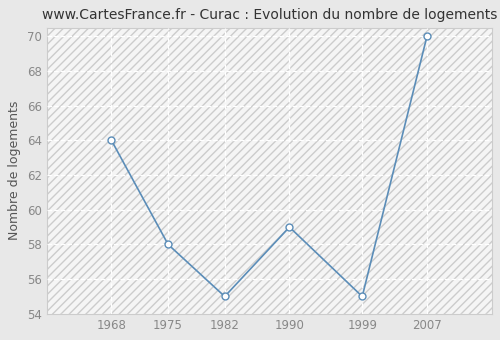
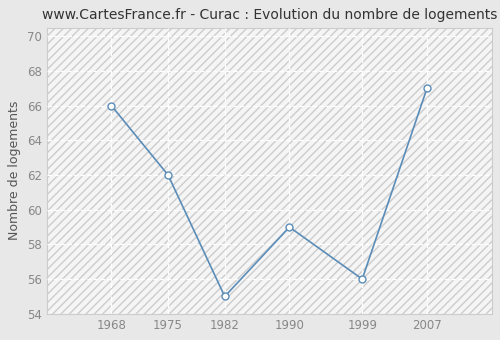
1968: 64 -> 66
1975: 58 -> 62
1999: 55 -> 56
2007: 70 -> 67
